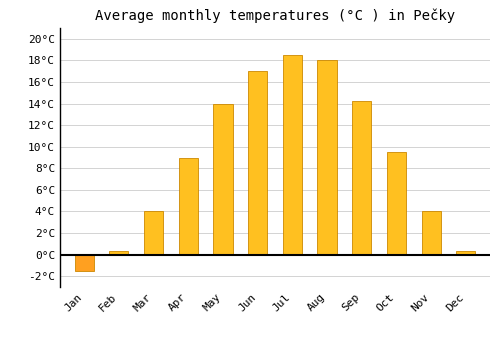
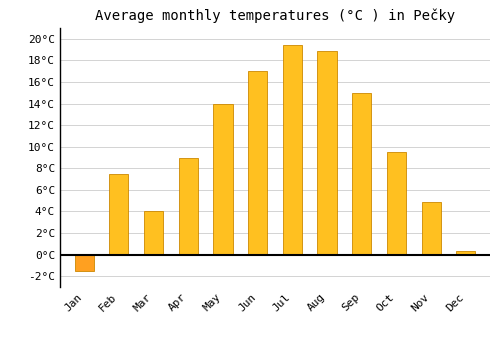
Feb: 0.3°C -> 7.5°C
Jul: 18.5°C -> 19.4°C
Aug: 18.0°C -> 18.9°C
Sep: 14.2°C -> 15.0°C
Nov: 4.0°C -> 4.9°C
